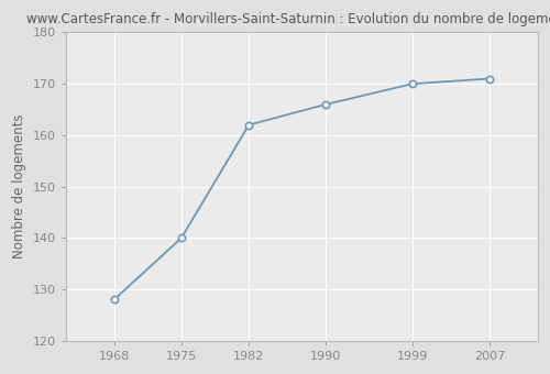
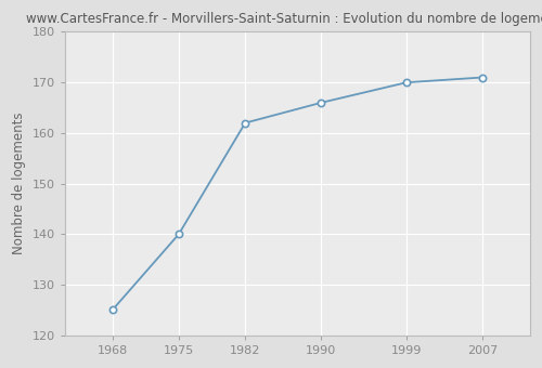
1968: 128 -> 125
